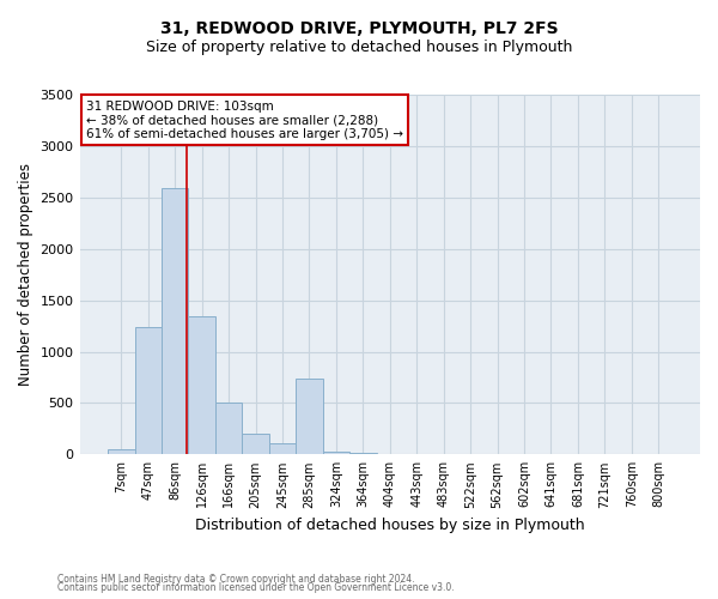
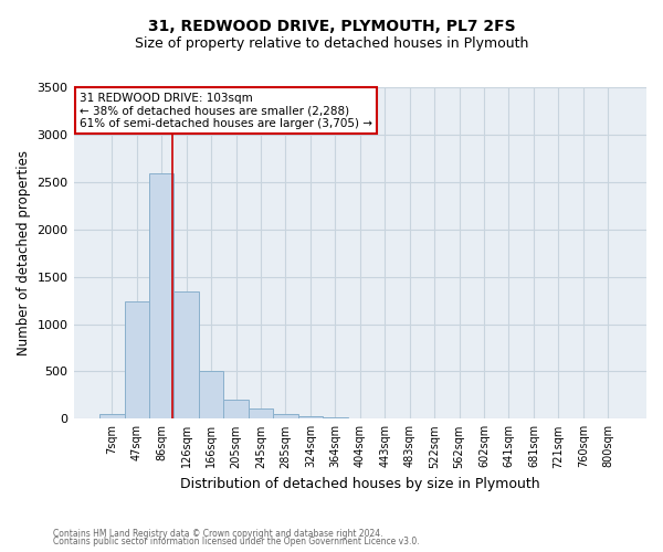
285sqm: 740 -> 50
